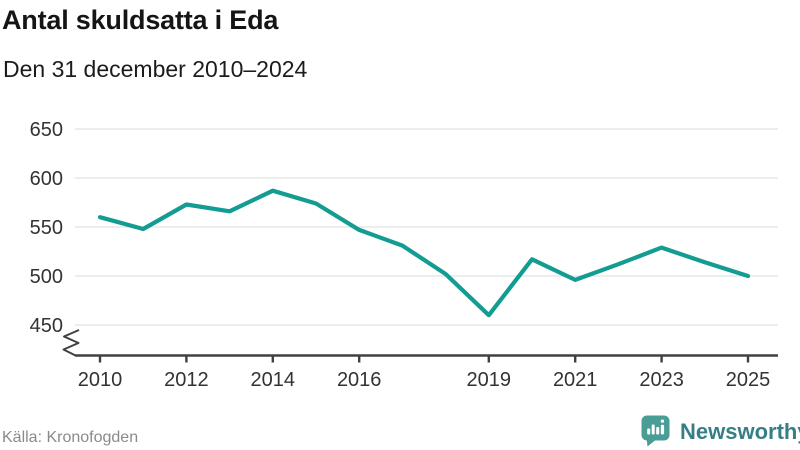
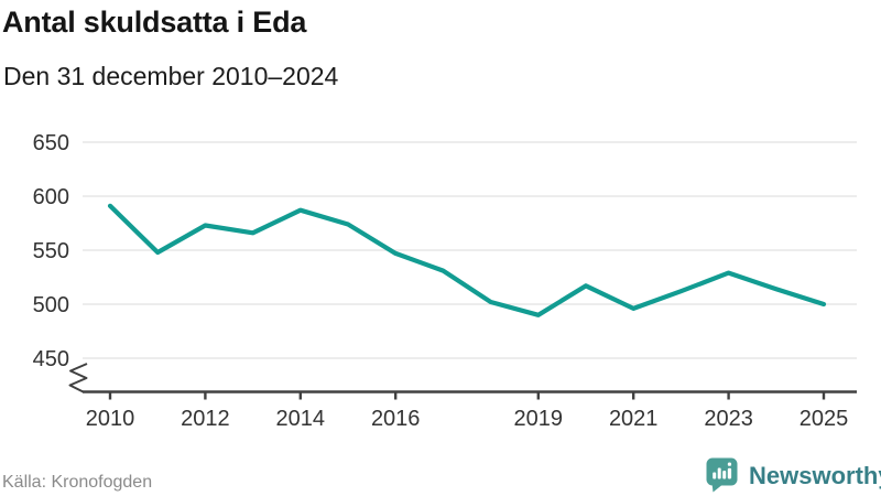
2010: 560 -> 590
2019: 460 -> 490
